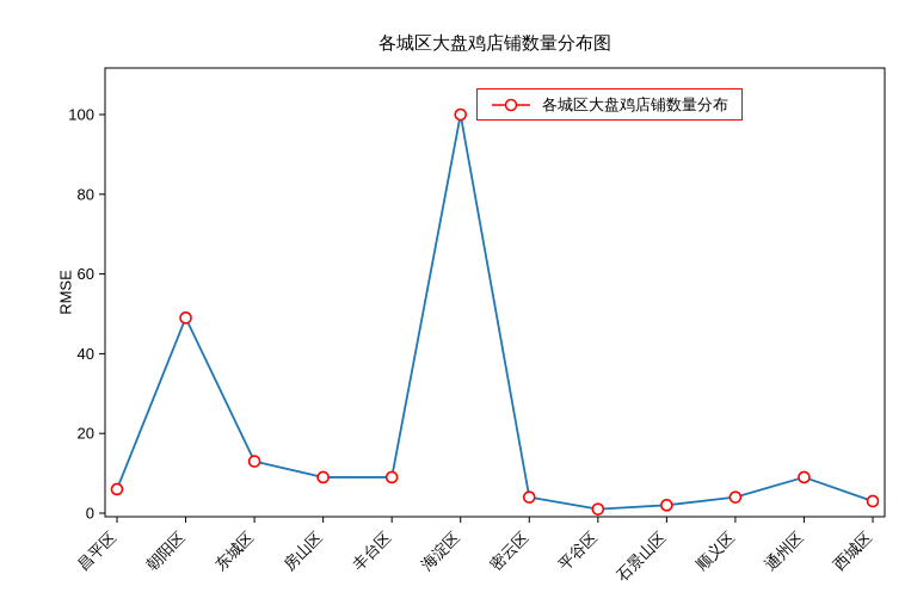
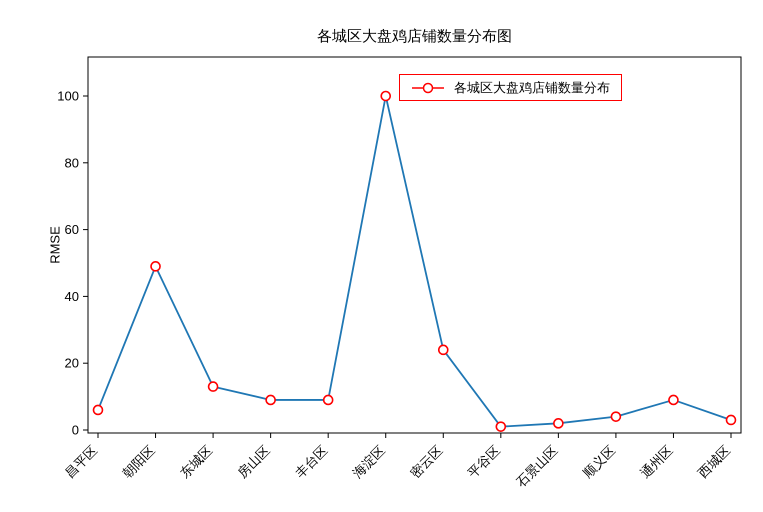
密云区: 4 -> 24
